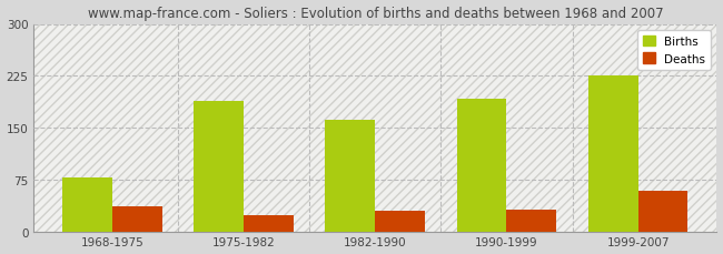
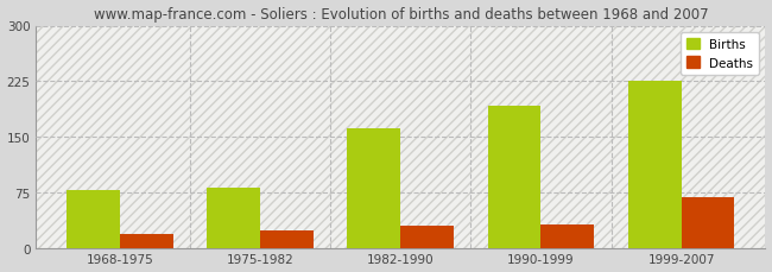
Deaths/1968-1975: 36 -> 18
Births/1975-1982: 188 -> 81
Deaths/1999-2007: 58 -> 68
